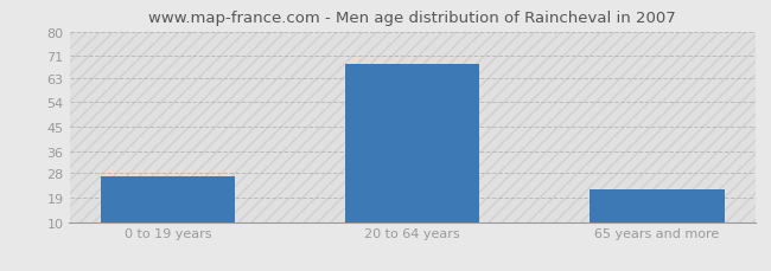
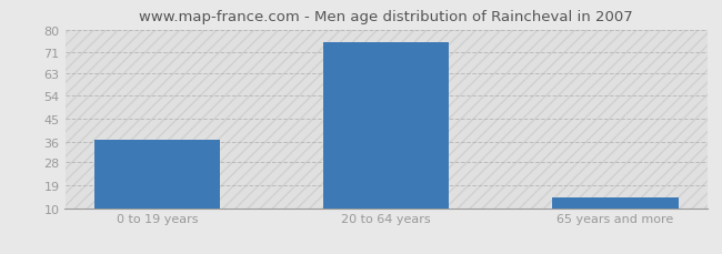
0 to 19 years: 27 -> 37
20 to 64 years: 68 -> 75
65 years and more: 22 -> 14
